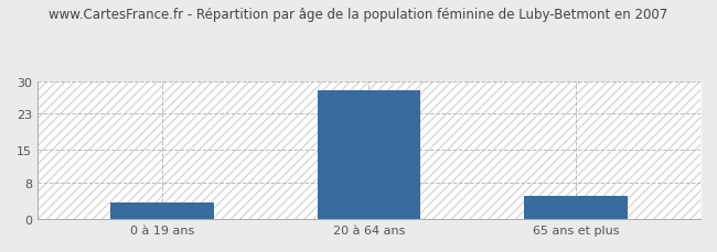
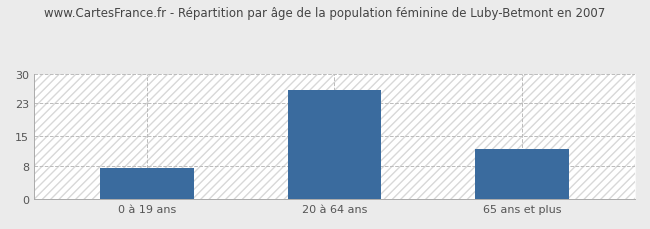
0 à 19 ans: 3.5 -> 7.5
20 à 64 ans: 28.0 -> 26.0
65 ans et plus: 5.0 -> 12.0
